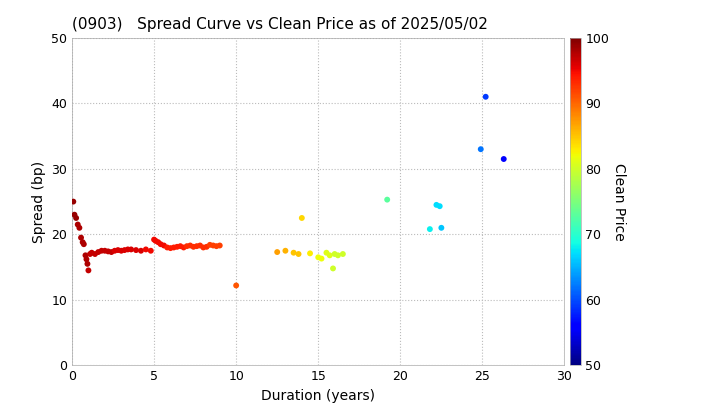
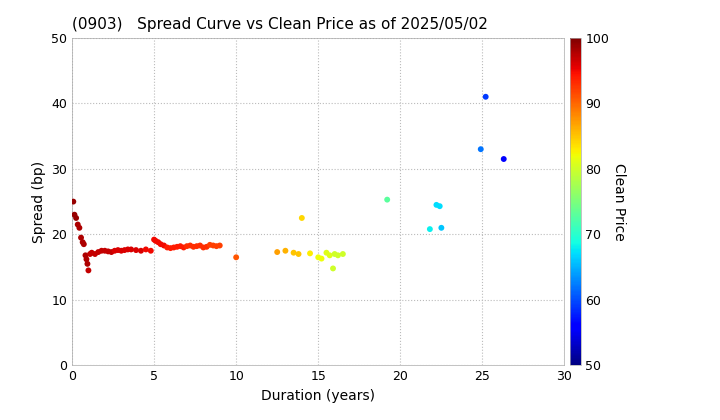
10: 12.2 -> 16.5
